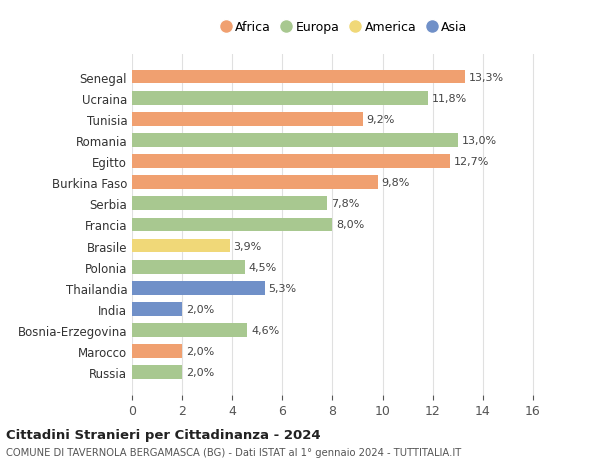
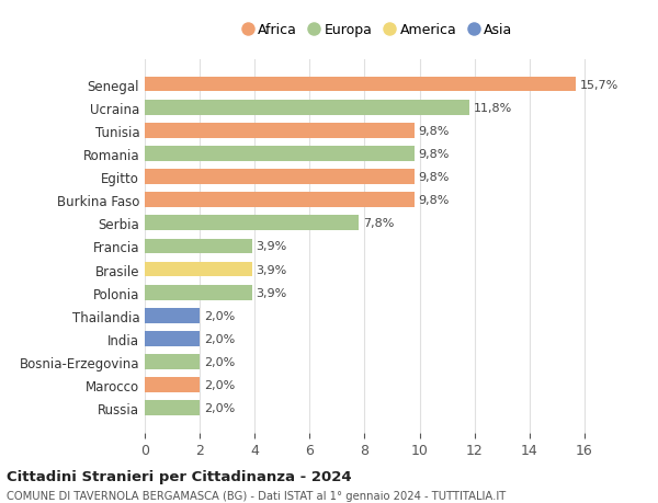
Senegal: 13,3% -> 15,7%
Tunisia: 9,2% -> 9,8%
Romania: 13,0% -> 9,8%
Egitto: 12,7% -> 9,8%
Francia: 8,0% -> 3,9%
Polonia: 4,5% -> 3,9%
Thailandia: 5,3% -> 2,0%
Bosnia-Erzegovina: 4,6% -> 2,0%
